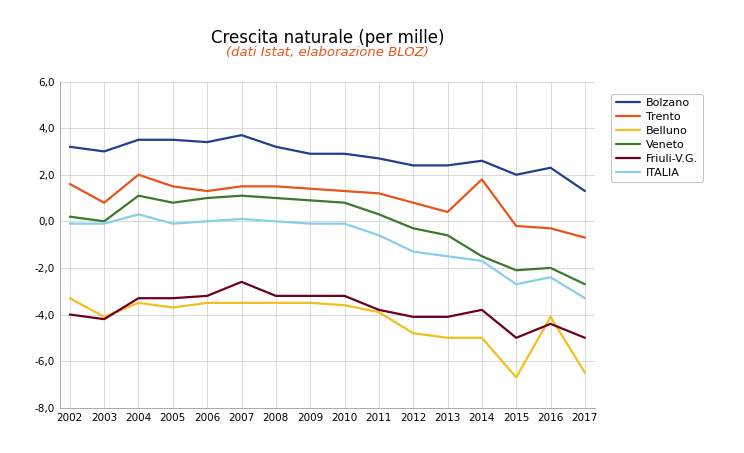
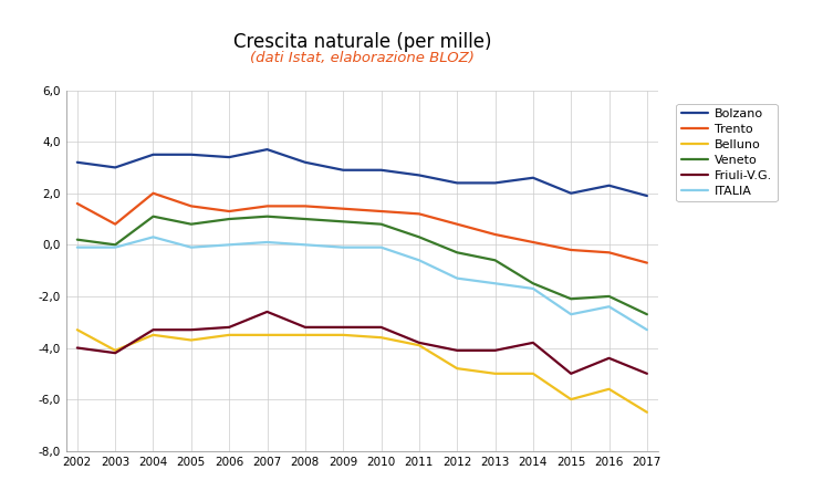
Trento/2014: 1,8 -> 0,1
Belluno/2015: -6,7 -> -6,0
Belluno/2016: -4,1 -> -5,6
Bolzano/2017: 1,3 -> 1,9
